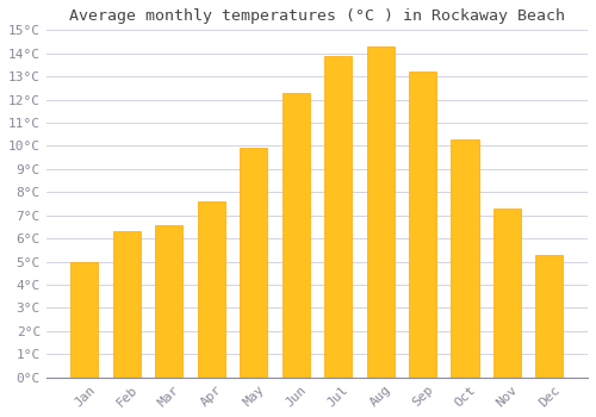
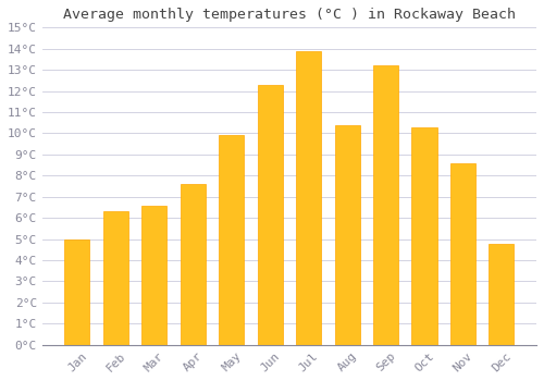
Aug: 14.3°C -> 10.4°C
Nov: 7.3°C -> 8.6°C
Dec: 5.3°C -> 4.8°C
